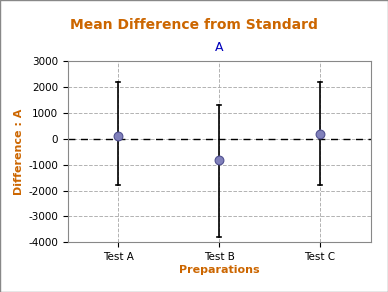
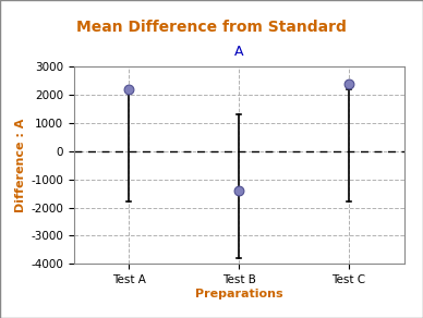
Test A: 100 -> 2200
Test B: -800 -> -1400
Test C: 200 -> 2400
